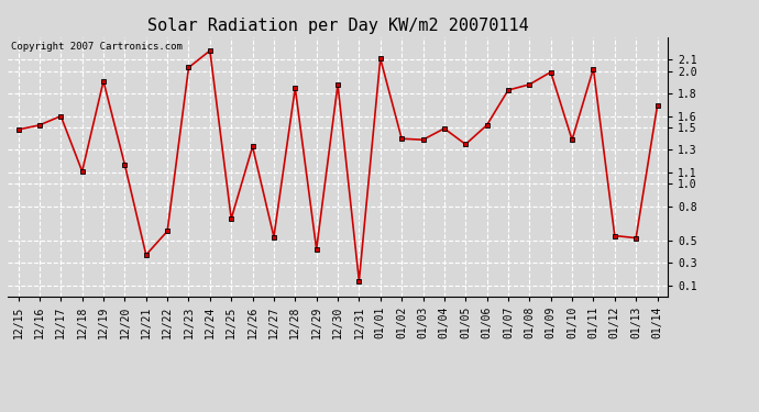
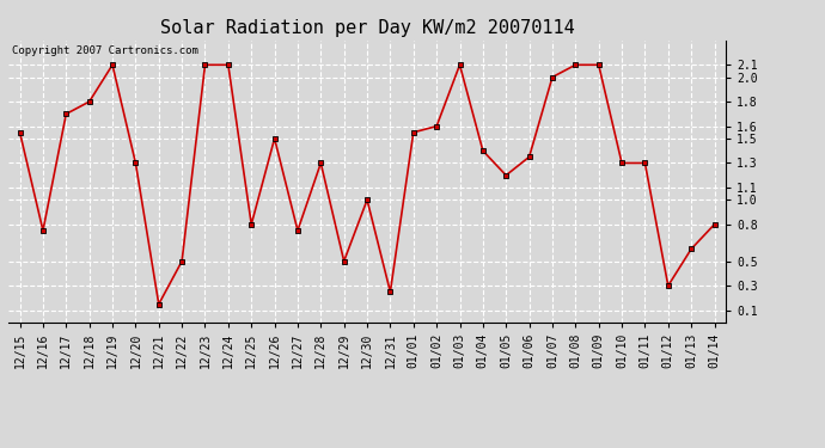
12/15: 1.48 -> 1.55
12/16: 1.52 -> 0.75
12/17: 1.60 -> 1.70
12/18: 1.11 -> 1.80
12/19: 1.91 -> 2.10
12/20: 1.17 -> 1.30
12/21: 0.37 -> 0.15
12/22: 0.58 -> 0.50
12/23: 2.03 -> 2.10
12/24: 2.18 -> 2.10
12/25: 0.69 -> 0.80
12/26: 1.33 -> 1.50
12/27: 0.53 -> 0.75
12/28: 1.85 -> 1.30
12/29: 0.42 -> 0.50
12/30: 1.88 -> 1.00
12/31: 0.14 -> 0.25
01/01: 2.11 -> 1.55
01/02: 1.40 -> 1.60
01/03: 1.39 -> 2.10
01/04: 1.49 -> 1.40
01/05: 1.35 -> 1.20
01/06: 1.52 -> 1.35
01/07: 1.83 -> 2.00
01/08: 1.88 -> 2.10
01/09: 1.99 -> 2.10
01/10: 1.39 -> 1.30
01/11: 2.02 -> 1.30
01/12: 0.54 -> 0.30
01/13: 0.52 -> 0.60
01/14: 1.69 -> 0.80
